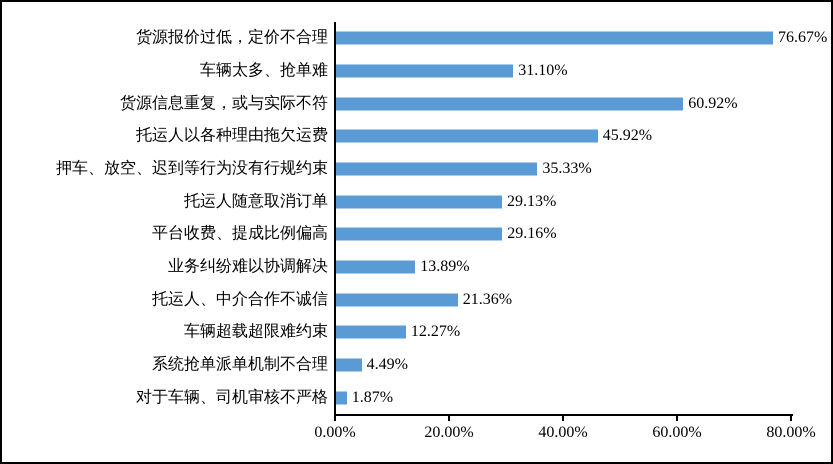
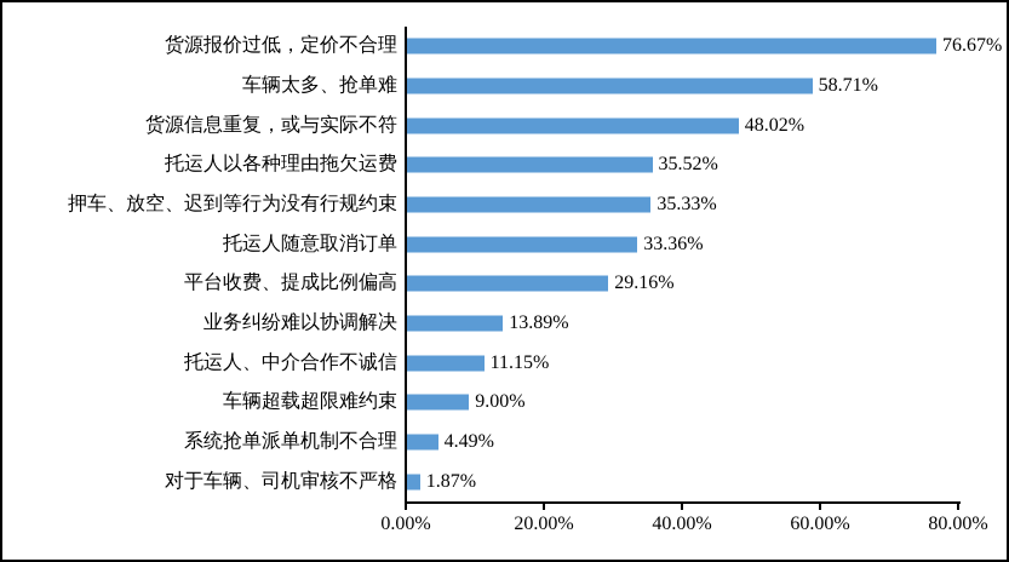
车辆太多、抢单难: 31.10% -> 58.71%
货源信息重复，或与实际不符: 60.92% -> 48.02%
托运人以各种理由拖欠运费: 45.92% -> 35.52%
托运人随意取消订单: 29.13% -> 33.36%
托运人、中介合作不诚信: 21.36% -> 11.15%
车辆超载超限难约束: 12.27% -> 9.00%
